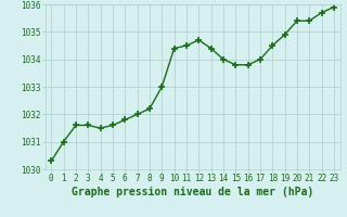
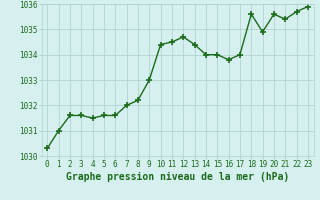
6: 1031.8 -> 1031.6
15: 1033.8 -> 1034.0
18: 1034.5 -> 1035.6
20: 1035.4 -> 1035.6
